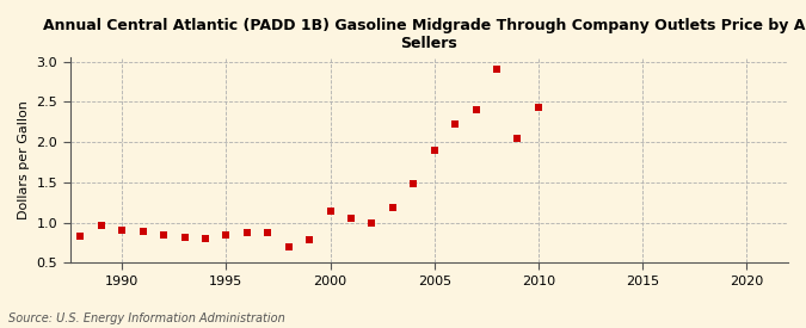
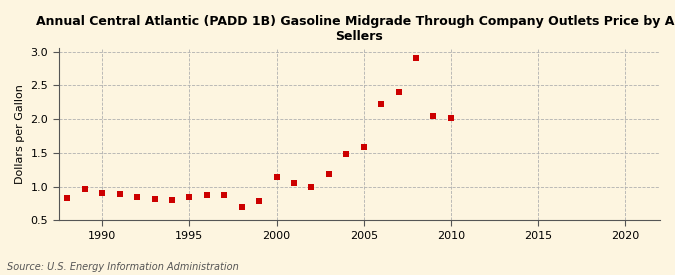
2005: 1.90 -> 1.58
2010: 2.43 -> 2.02
